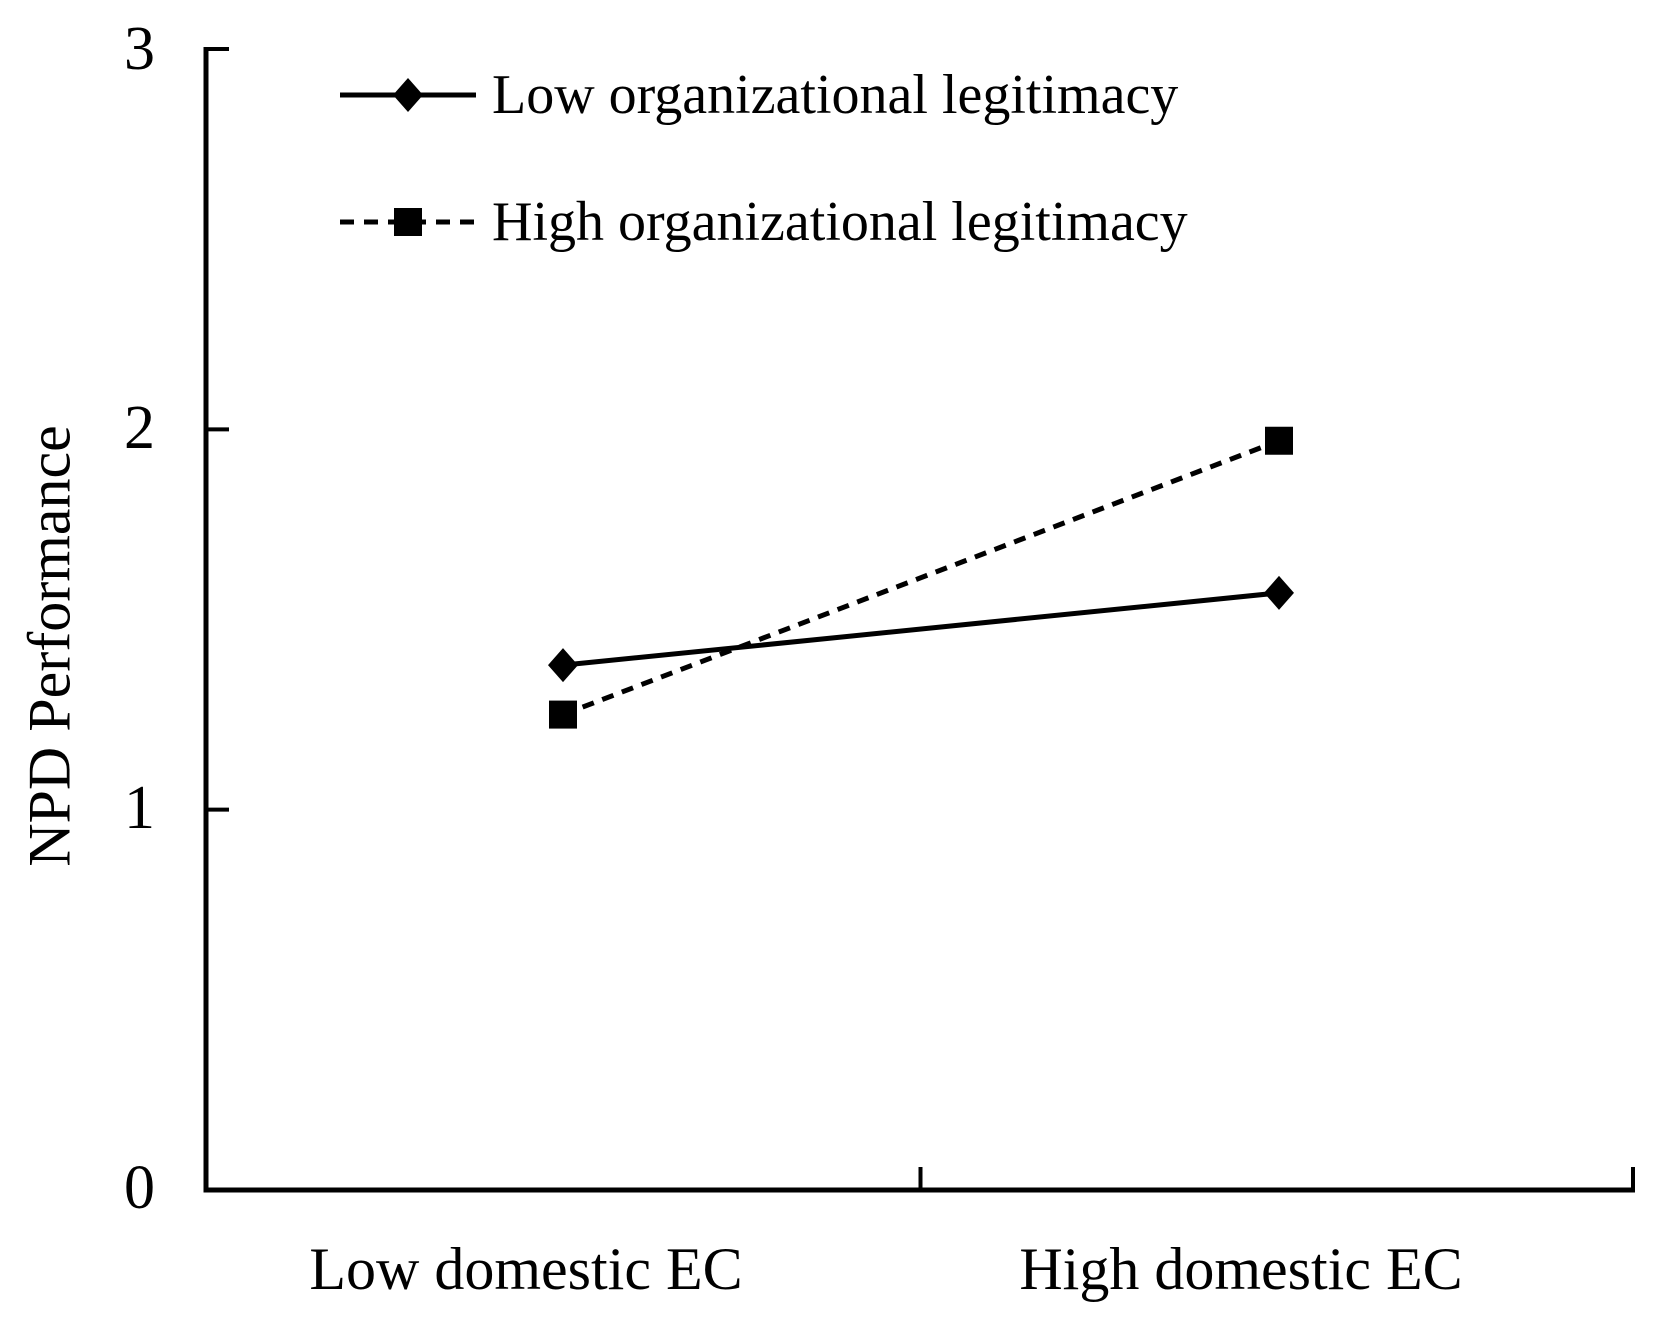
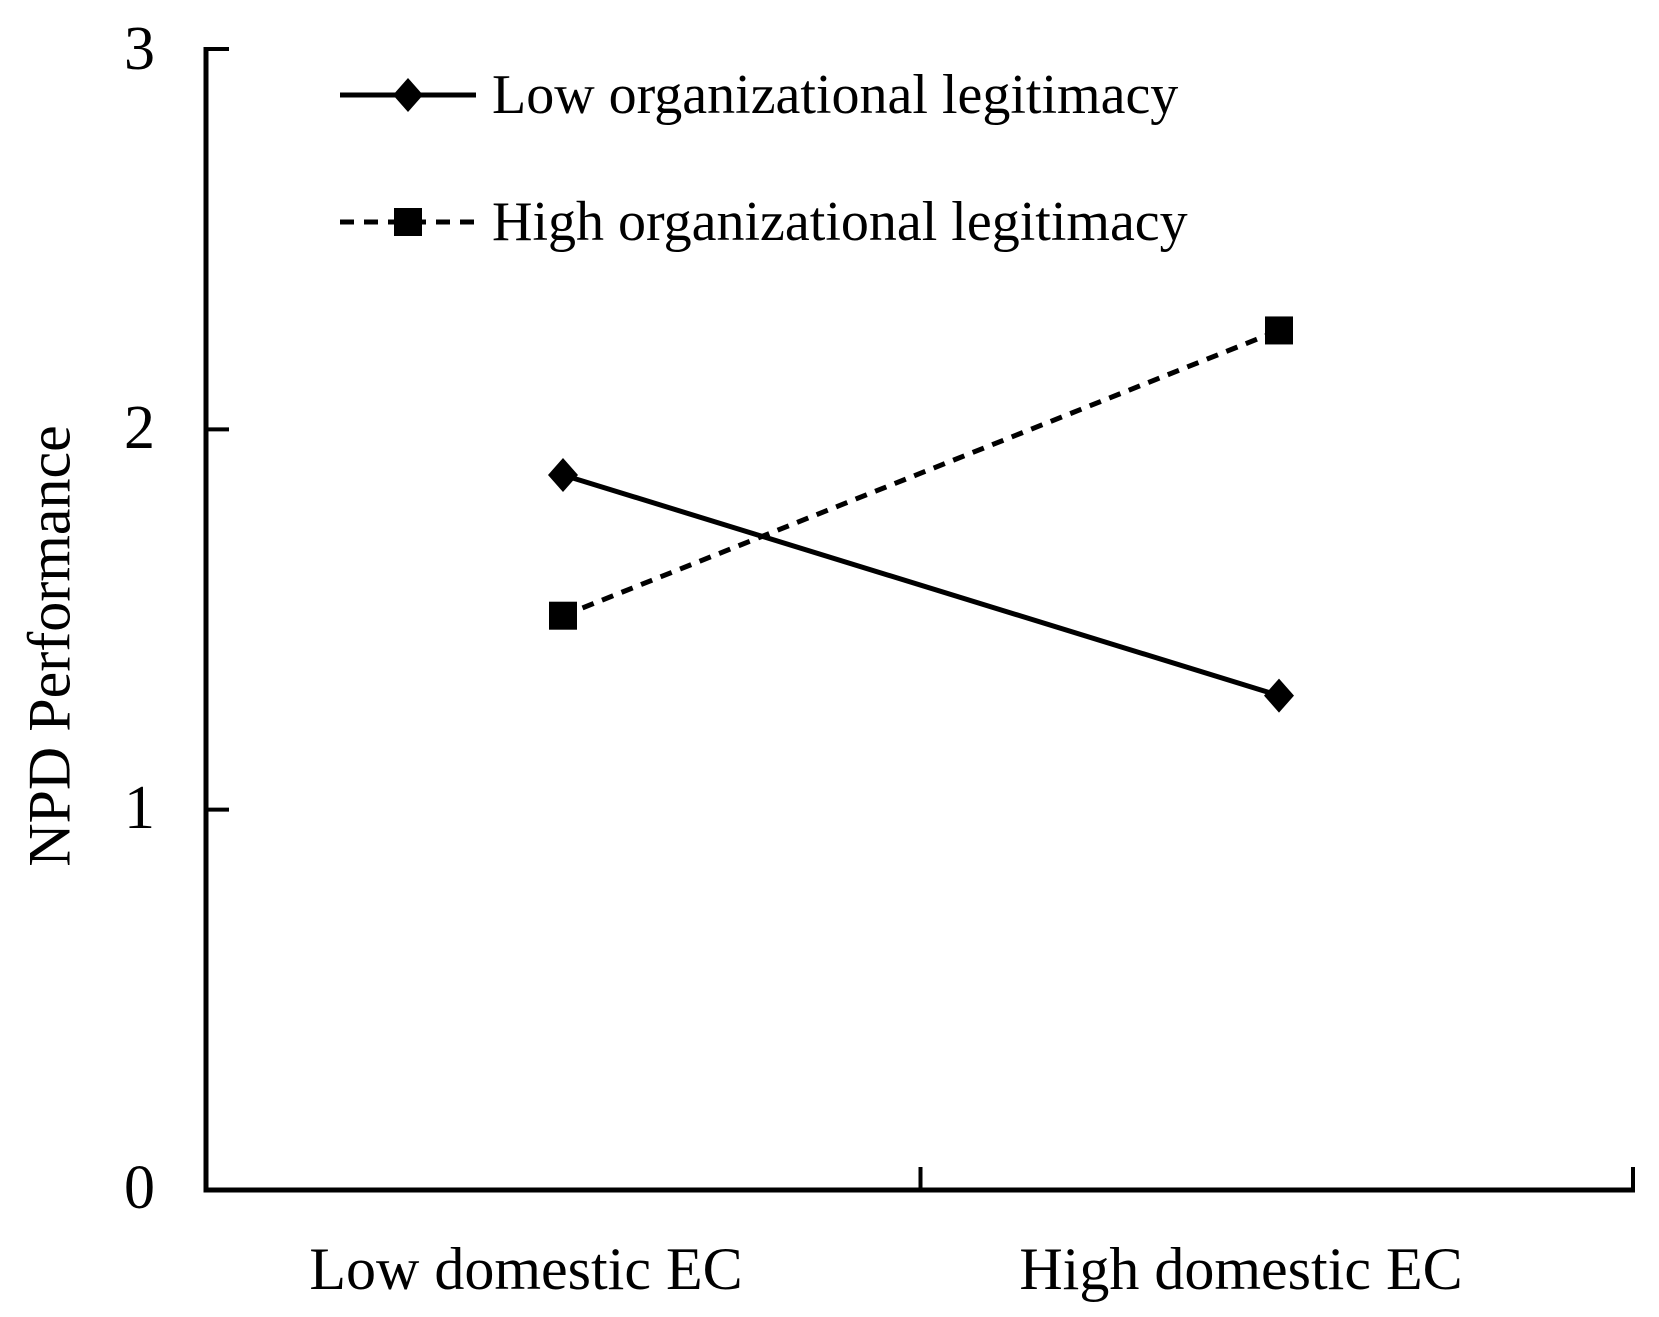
Low organizational legitimacy/Low domestic EC: 1.38 -> 1.88
High organizational legitimacy/Low domestic EC: 1.25 -> 1.51
Low organizational legitimacy/High domestic EC: 1.57 -> 1.30
High organizational legitimacy/High domestic EC: 1.97 -> 2.26
